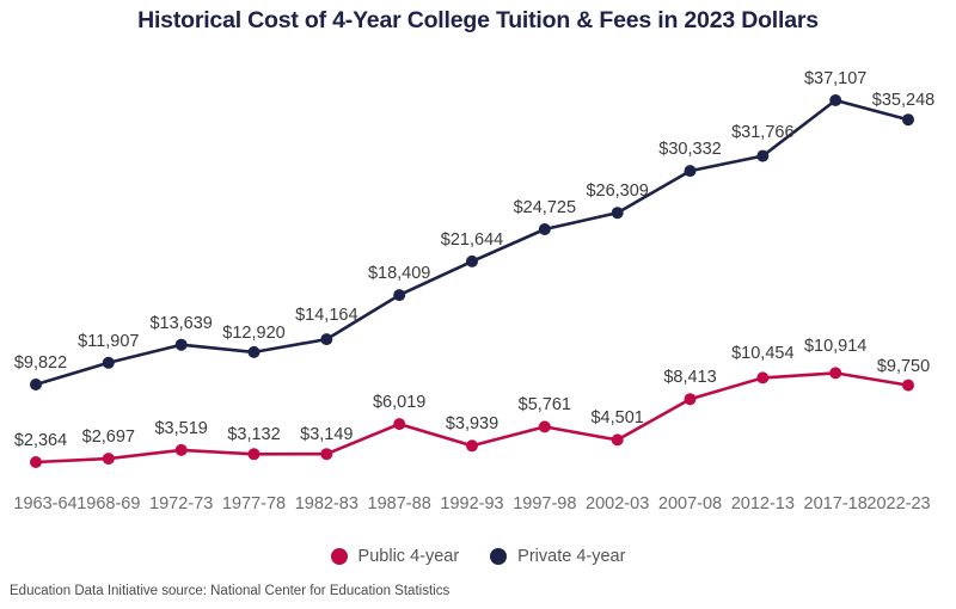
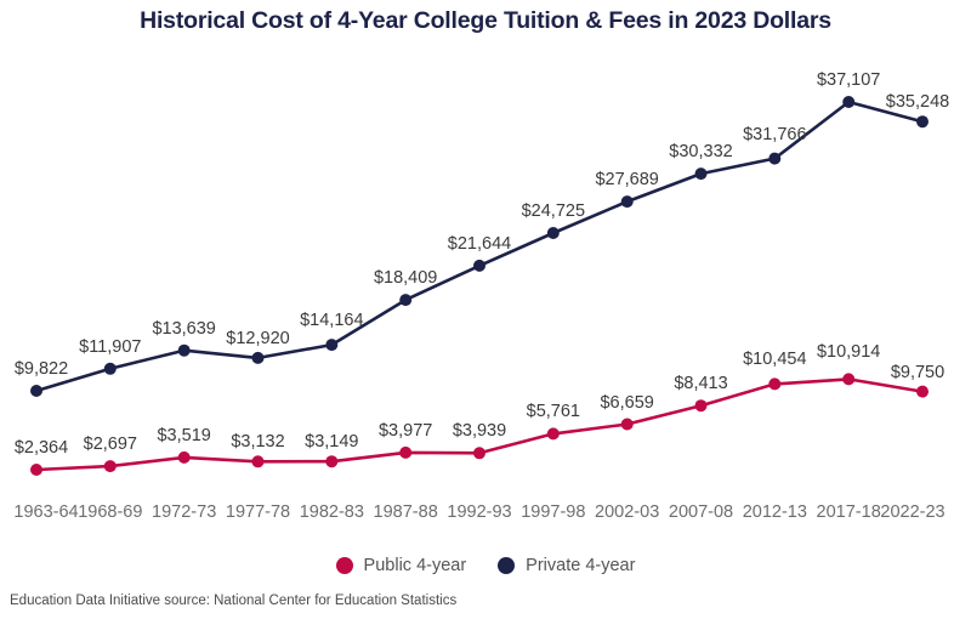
Public 4-year/1987-88: $6,019 -> $3,977
Public 4-year/2002-03: $4,501 -> $6,659
Private 4-year/2002-03: $26,309 -> $27,689
